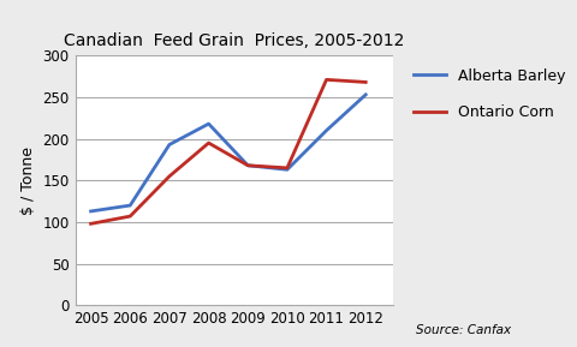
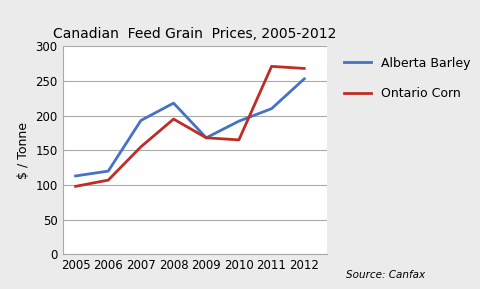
Alberta Barley/2010: 163 -> 192
